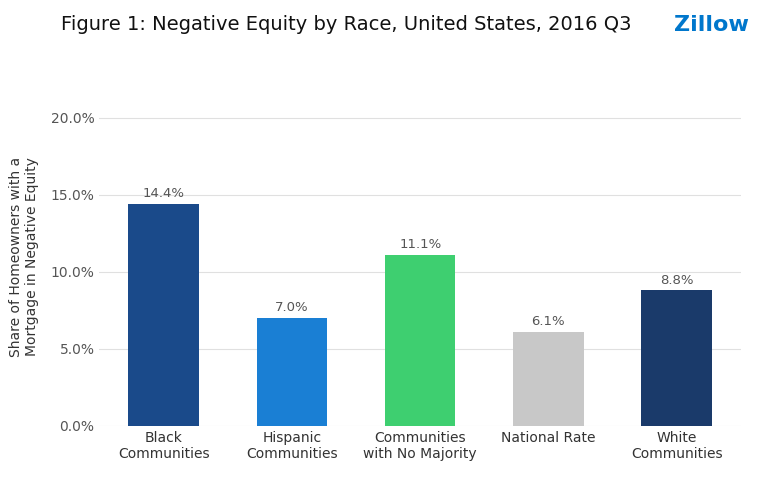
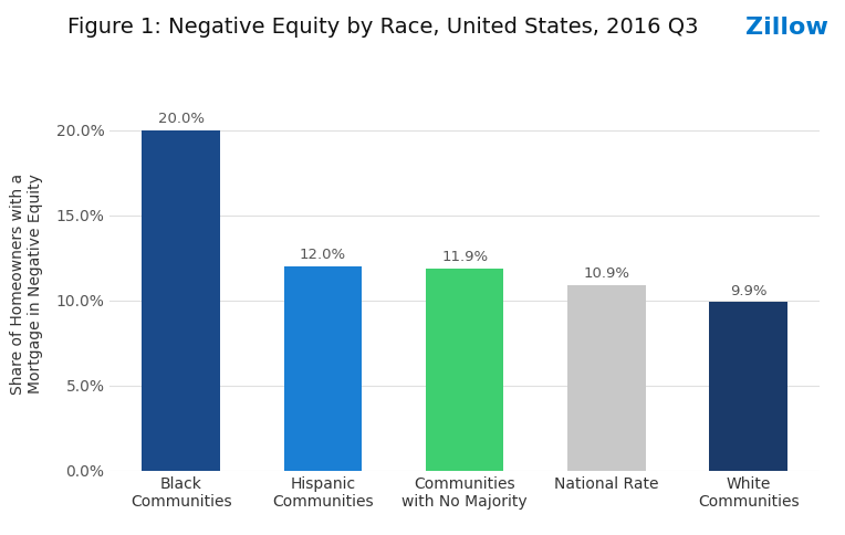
Black Communities: 14.4% -> 20.0%
Hispanic Communities: 7.0% -> 12.0%
Communities with No Majority: 11.1% -> 11.9%
National Rate: 6.1% -> 10.9%
White Communities: 8.8% -> 9.9%
